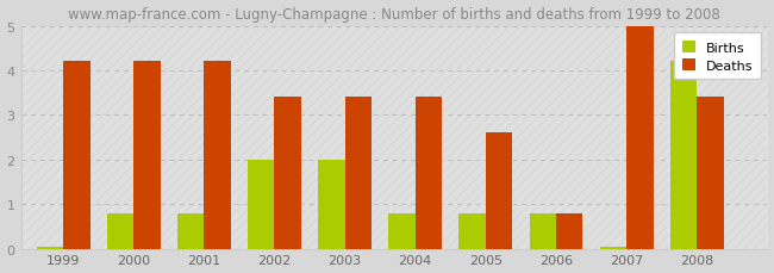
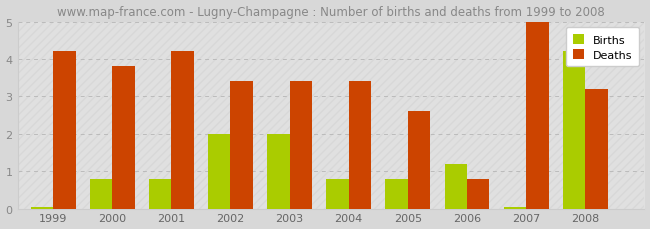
Deaths/2000: 4.2 -> 3.8
Births/2006: 0.80 -> 1.20
Deaths/2008: 3.4 -> 3.2
